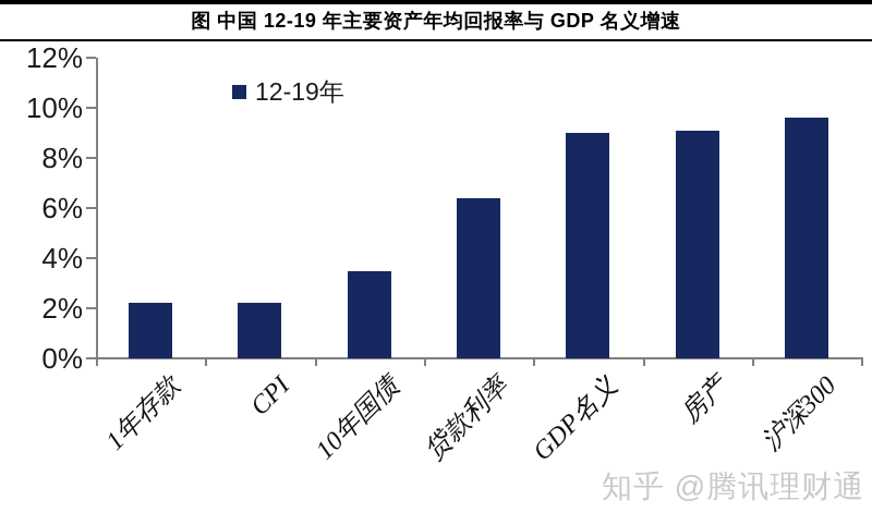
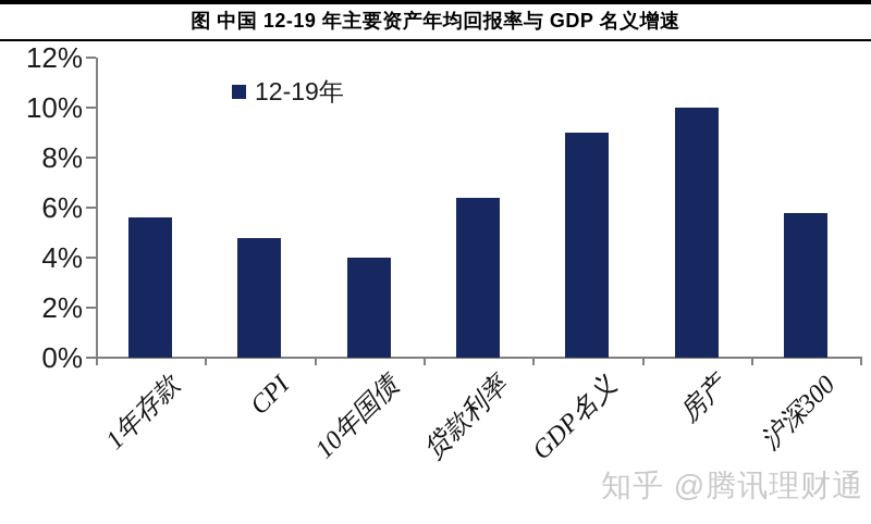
1年存款: 2.2% -> 5.6%
CPI: 2.2% -> 4.8%
10年国债: 3.5% -> 4.0%
房产: 9.1% -> 10.0%
沪深300: 9.6% -> 5.8%
